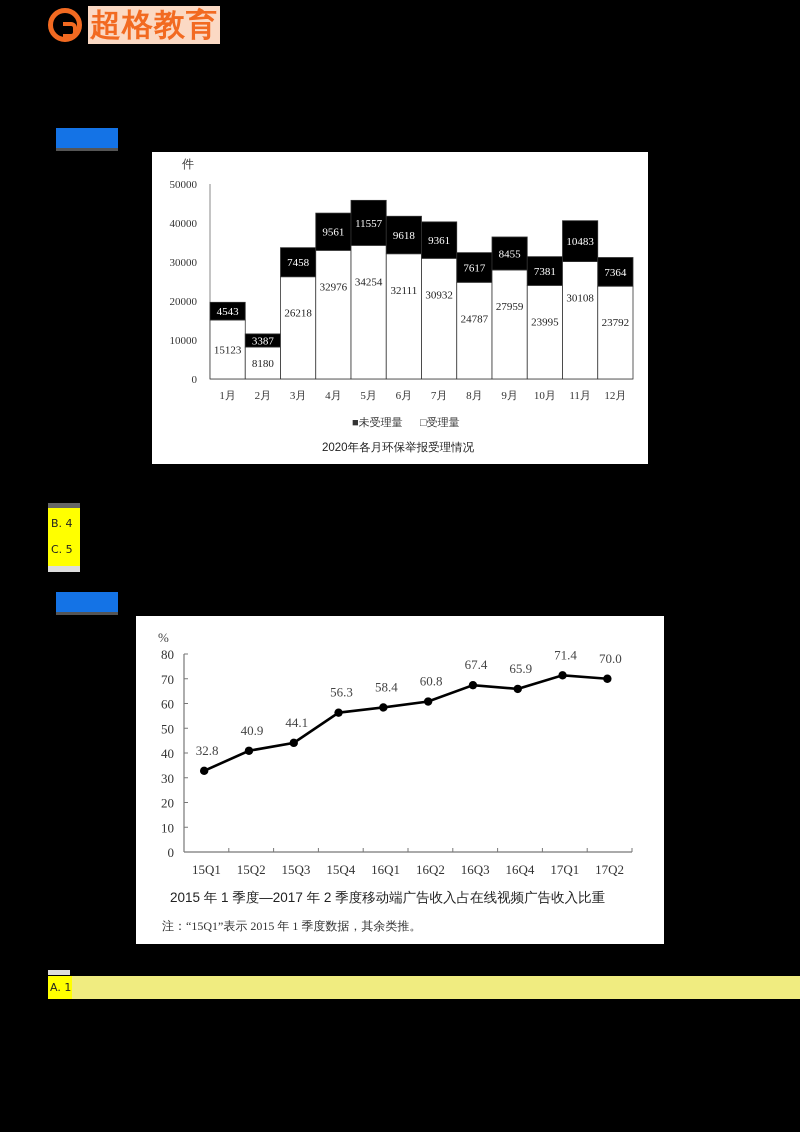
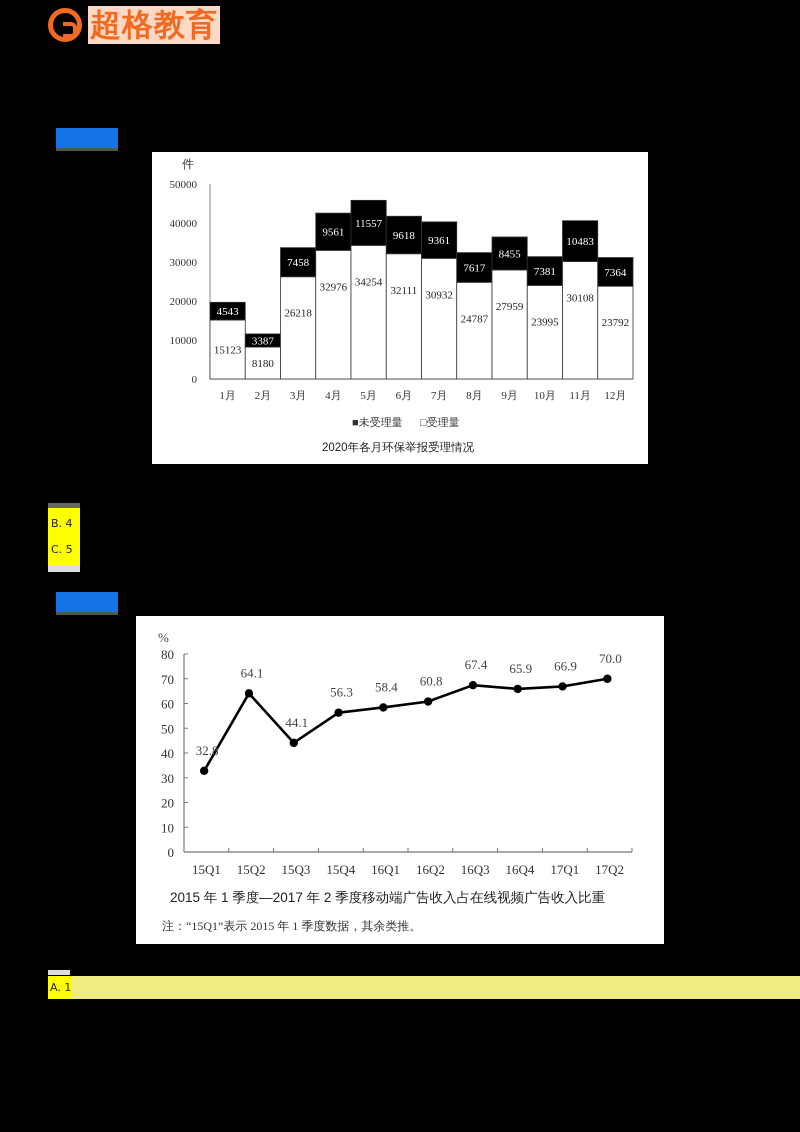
2015 年 1 季度—2017 年 2 季度移动端广告收入占在线视频广告收入比重/15Q2: 40.9 -> 64.1
2015 年 1 季度—2017 年 2 季度移动端广告收入占在线视频广告收入比重/17Q1: 71.4 -> 66.9
